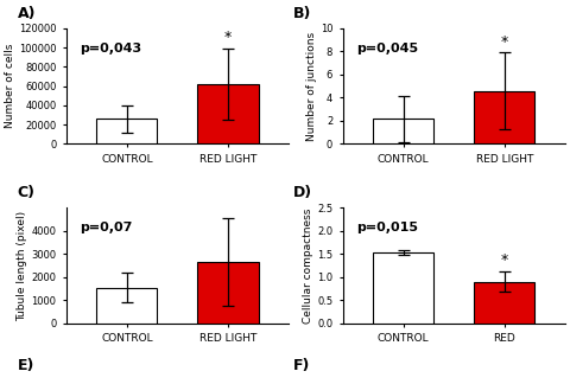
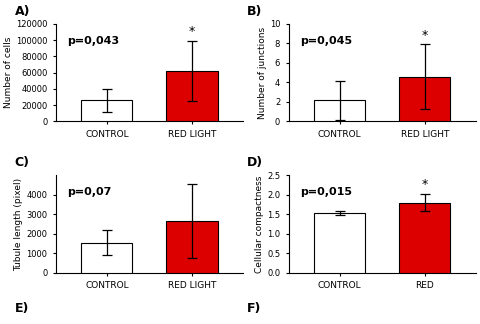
RED: 0.90 -> 1.80
